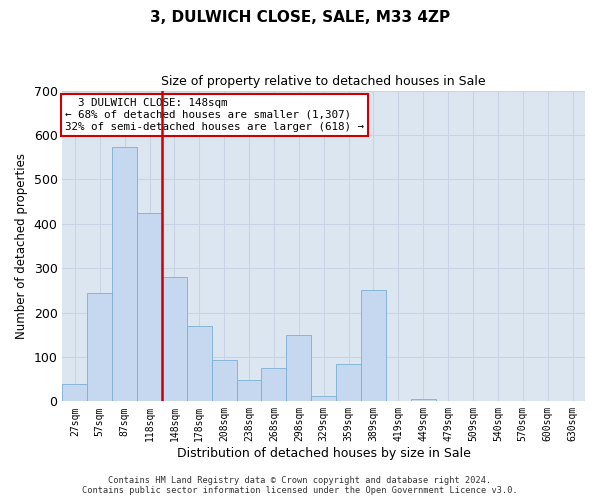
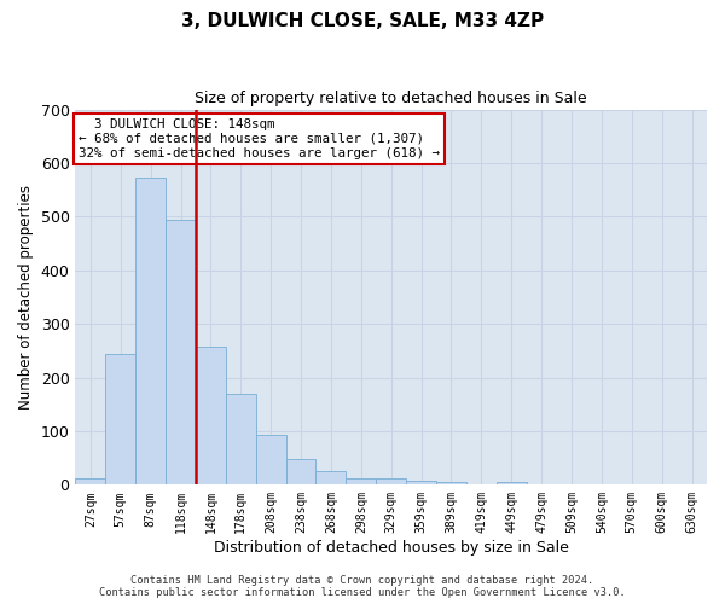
27sqm: 40 -> 12
118sqm: 425 -> 495
148sqm: 280 -> 258
268sqm: 75 -> 25
298sqm: 150 -> 13
359sqm: 85 -> 7
389sqm: 250 -> 5
